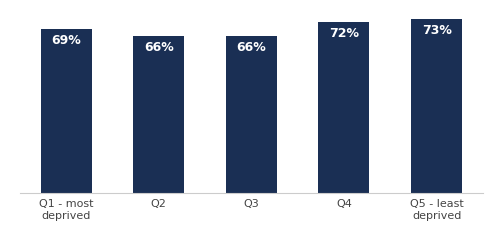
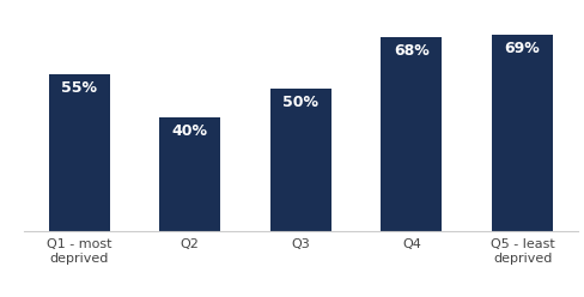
Q1 - most deprived: 69% -> 55%
Q2: 66% -> 40%
Q3: 66% -> 50%
Q4: 72% -> 68%
Q5 - least deprived: 73% -> 69%
